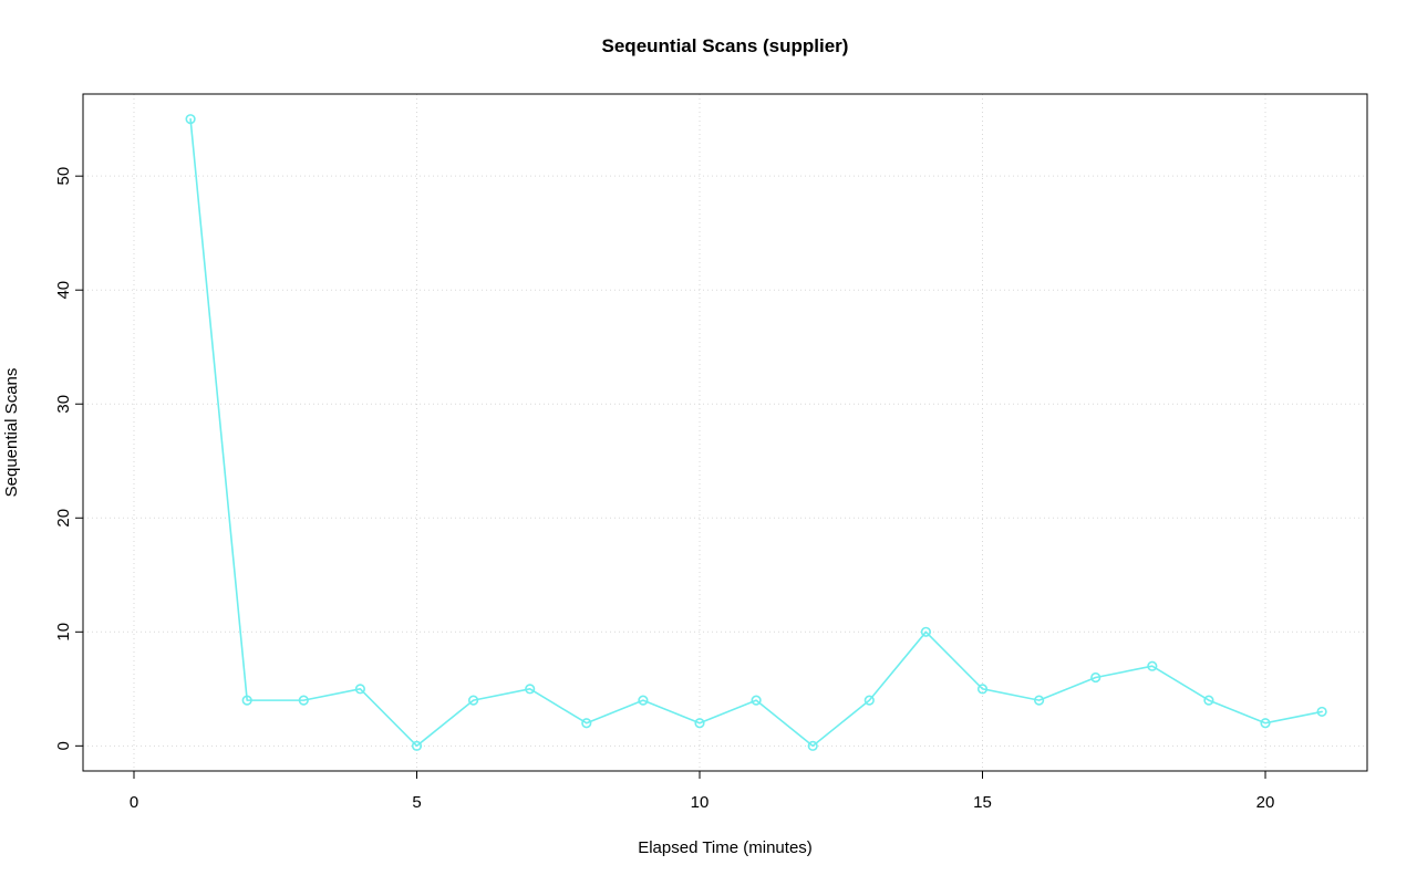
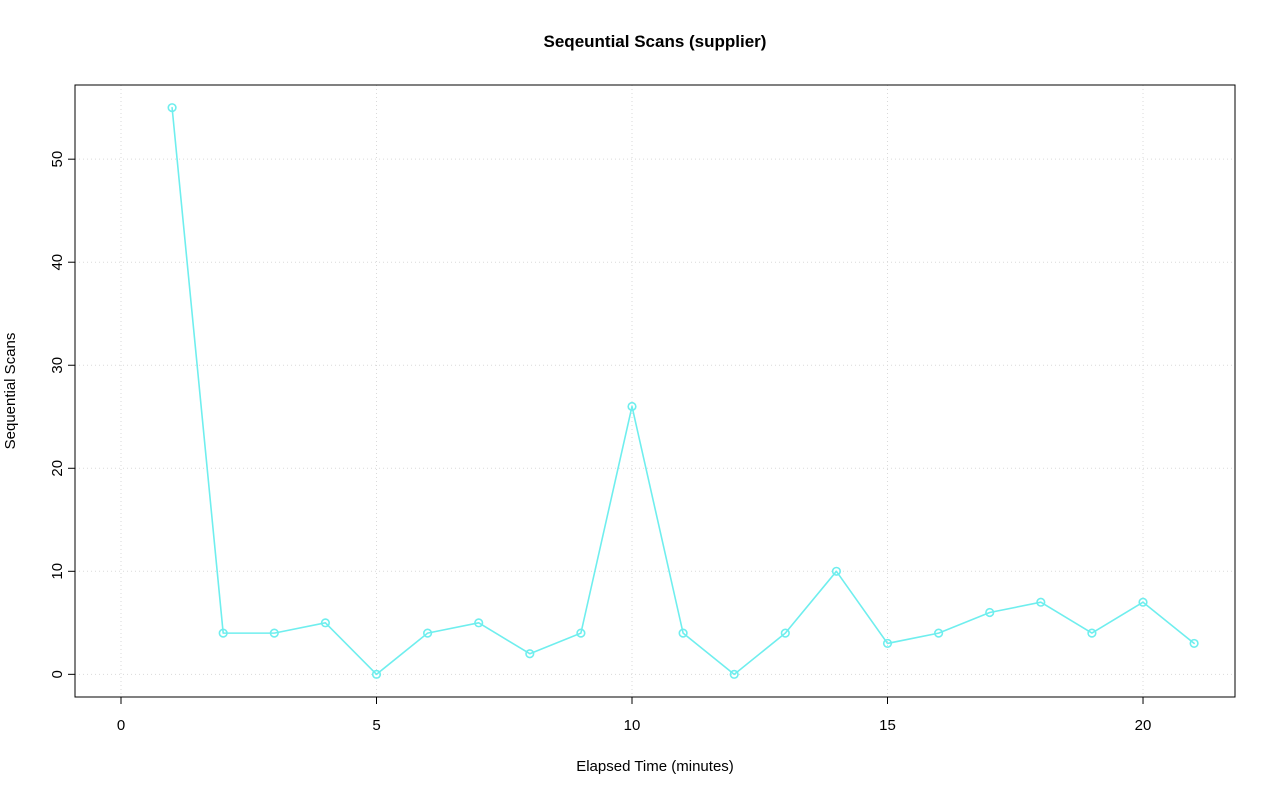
10: 2 -> 26
15: 5 -> 3
20: 2 -> 7
